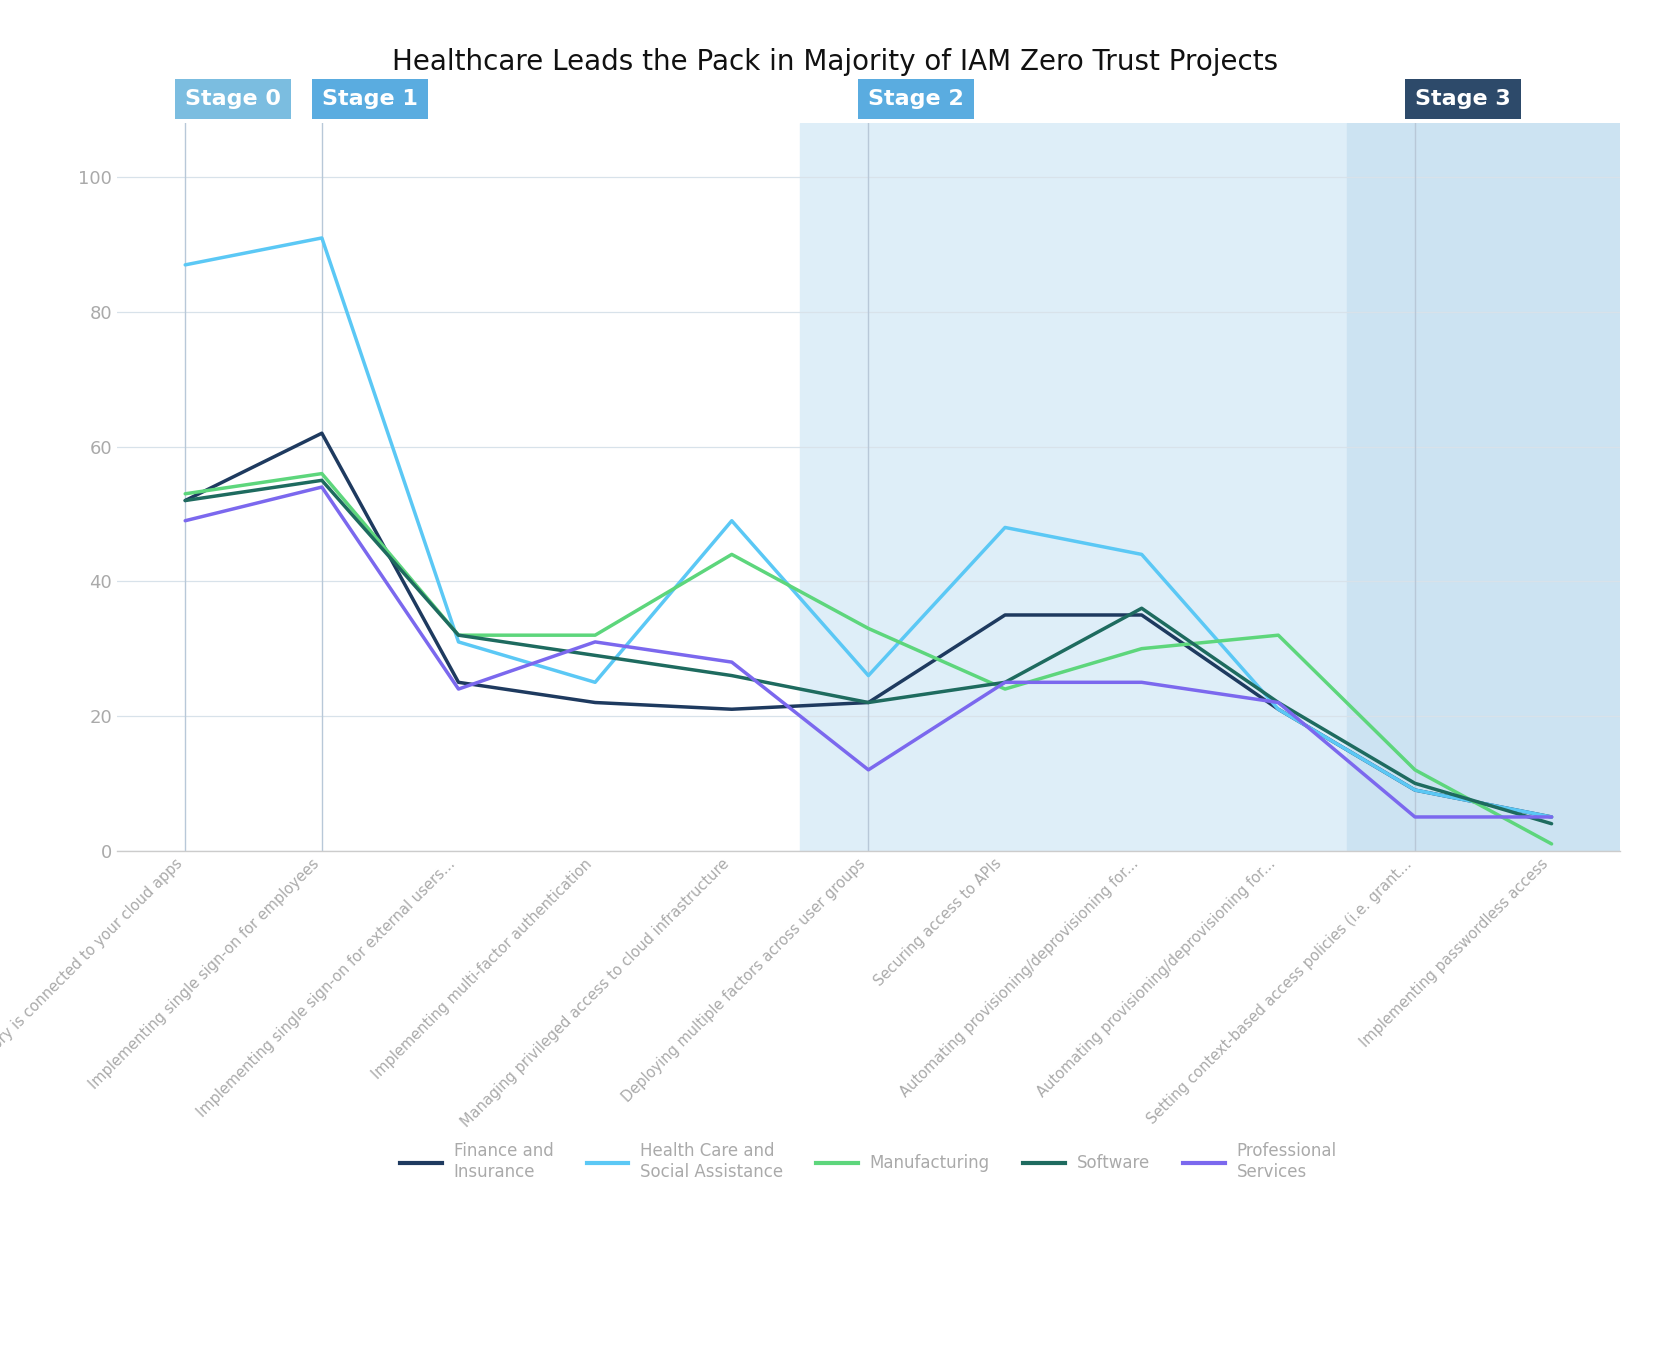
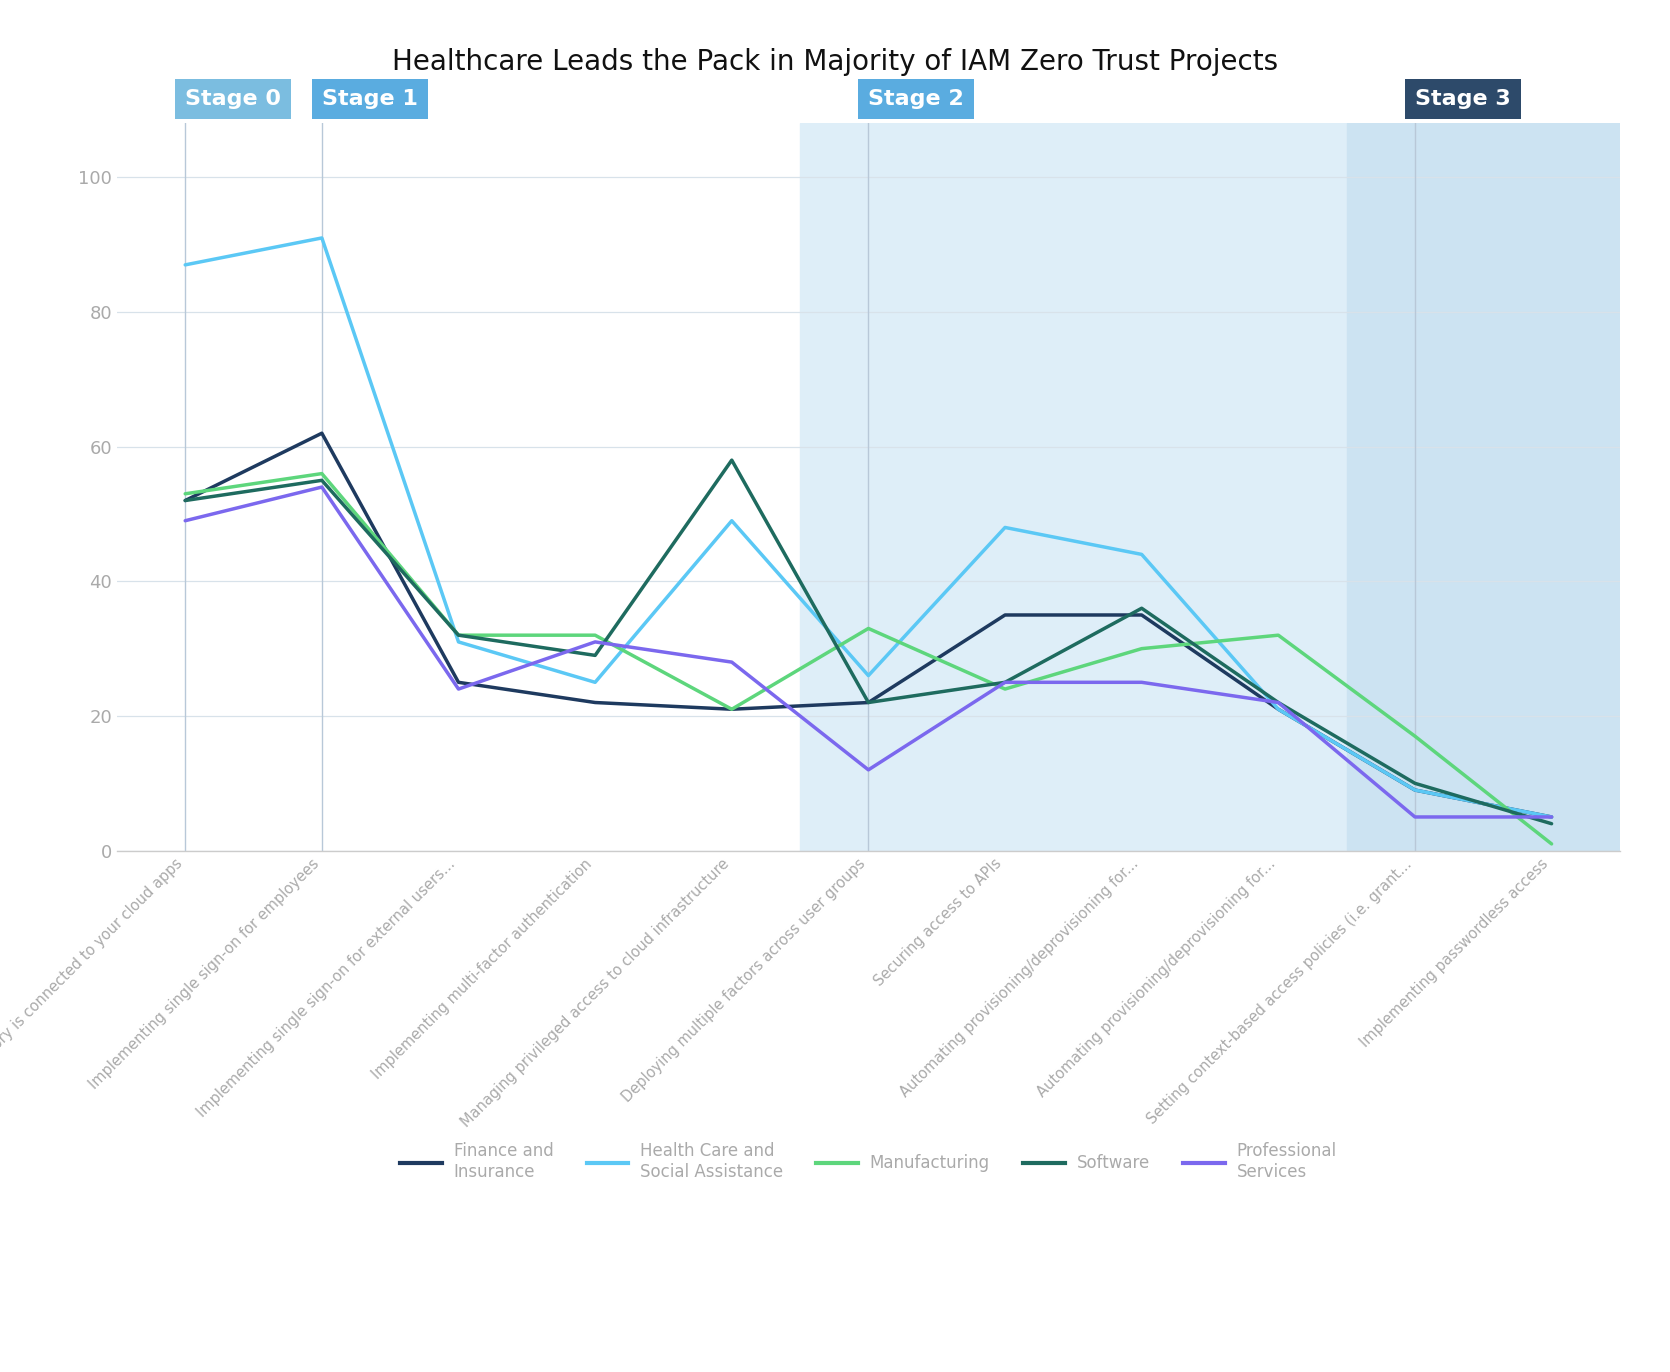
Manufacturing/Managing privileged access to cloud infrastructure: 44 -> 21
Software/Managing privileged access to cloud infrastructure: 26 -> 58
Manufacturing/Setting context-based access policies (i.e. grant...: 12 -> 17
